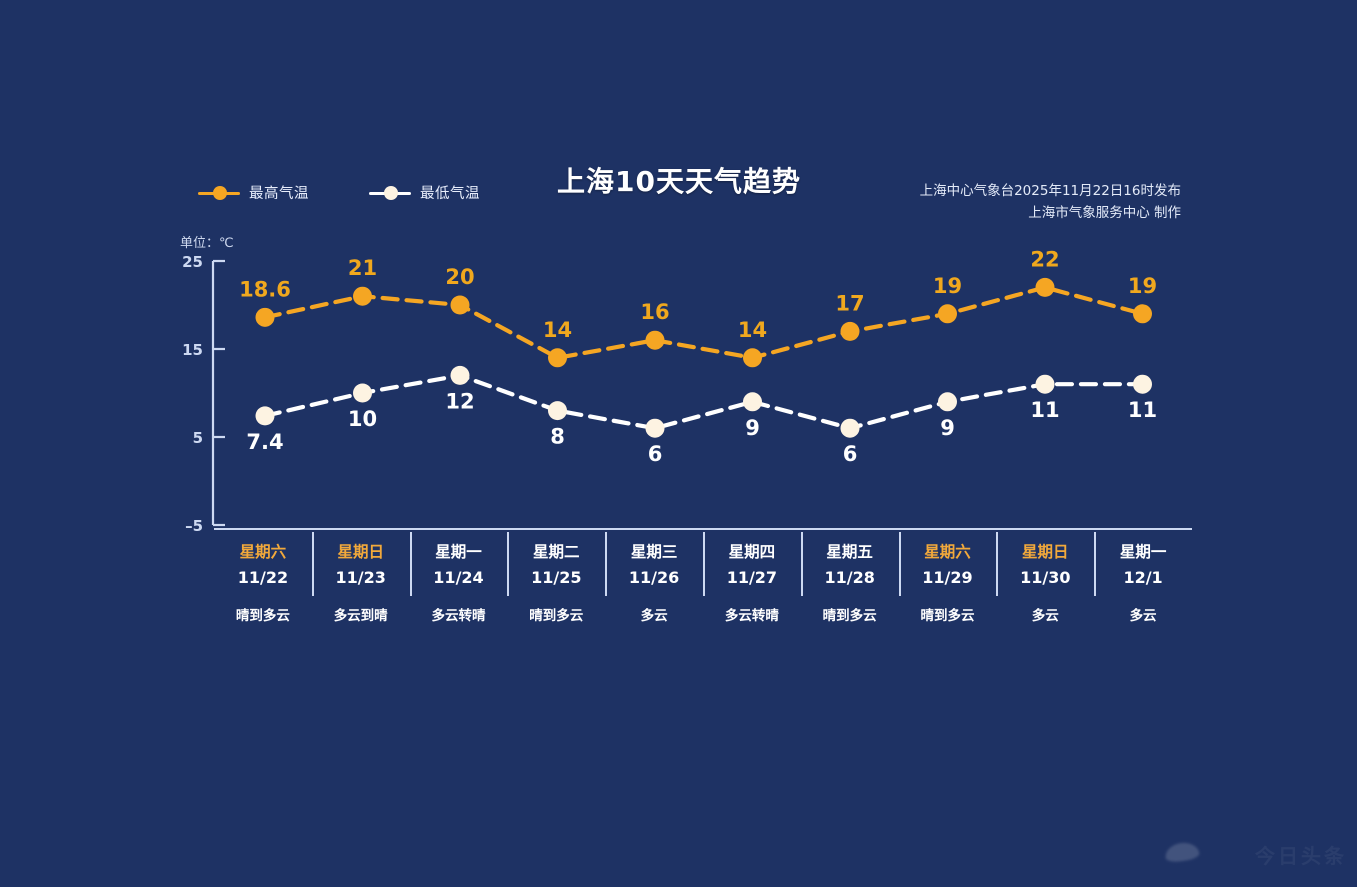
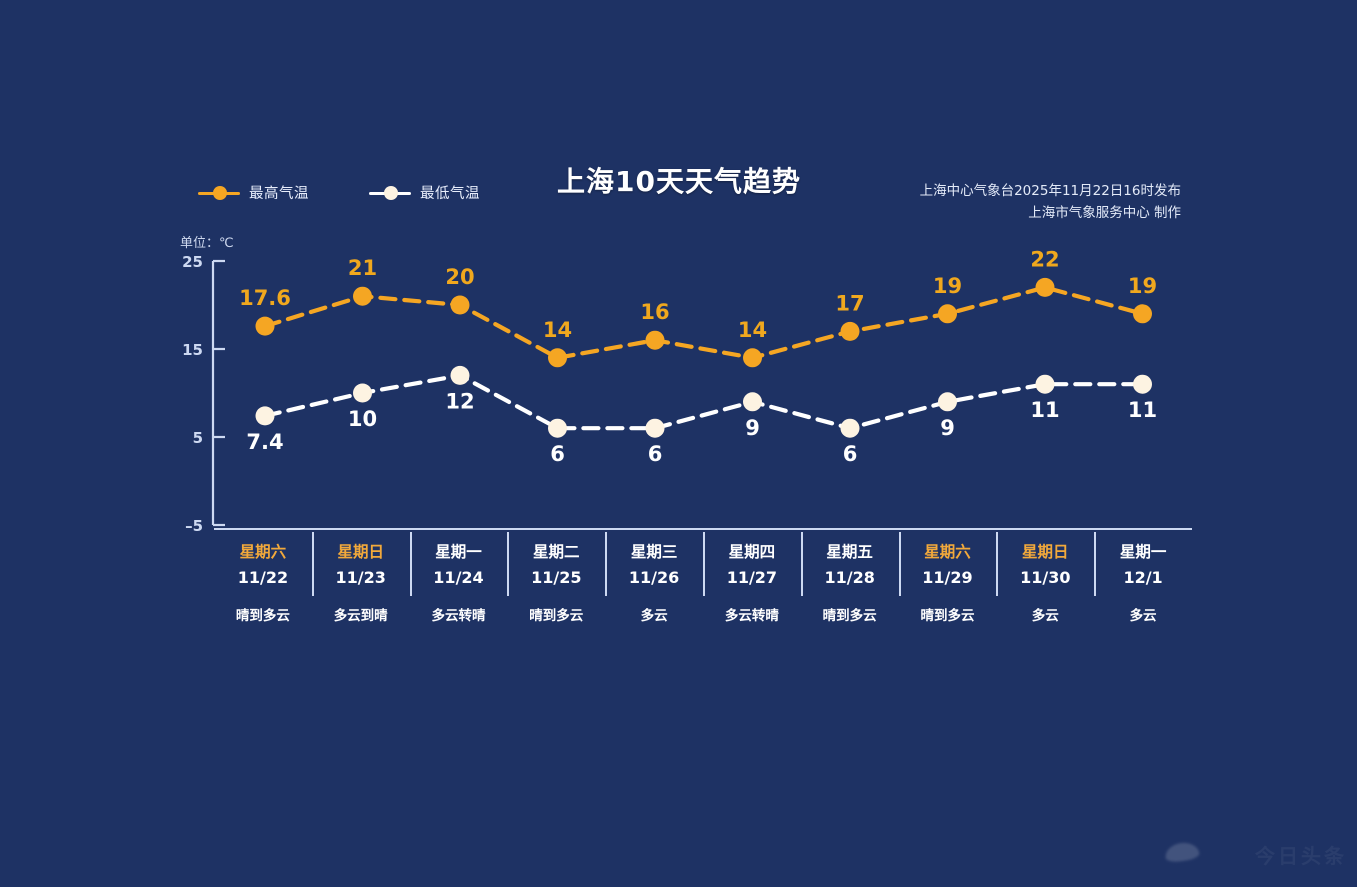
最高气温/11/22: 18.6 -> 17.6
最低气温/11/25: 8 -> 6
